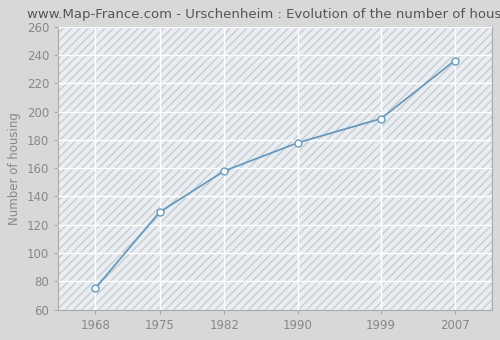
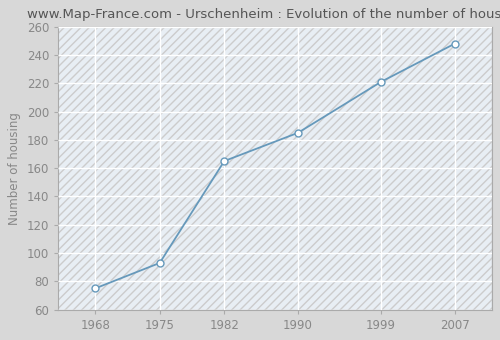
1975: 129 -> 93
1982: 158 -> 165
1990: 178 -> 185
1999: 195 -> 221
2007: 236 -> 248
